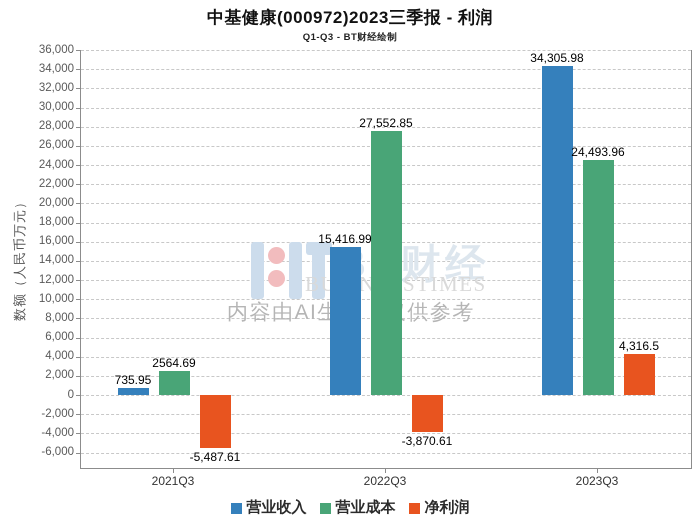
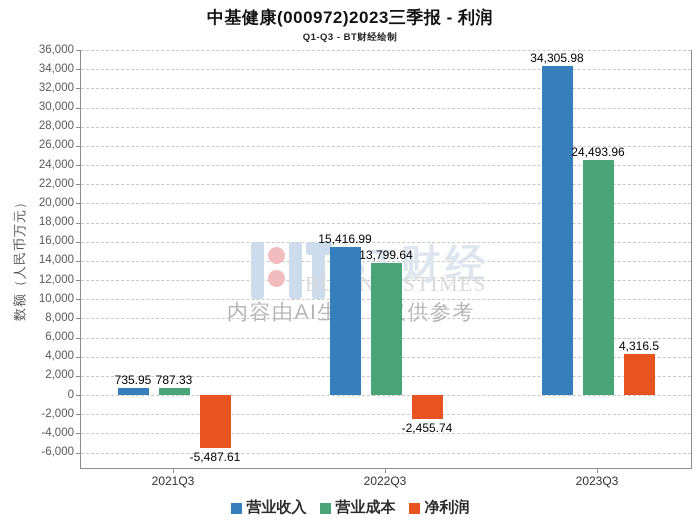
营业成本/2021Q3: 2564.69 -> 787.33
营业成本/2022Q3: 27,552.85 -> 13,799.64
净利润/2022Q3: -3,870.61 -> -2,455.74
